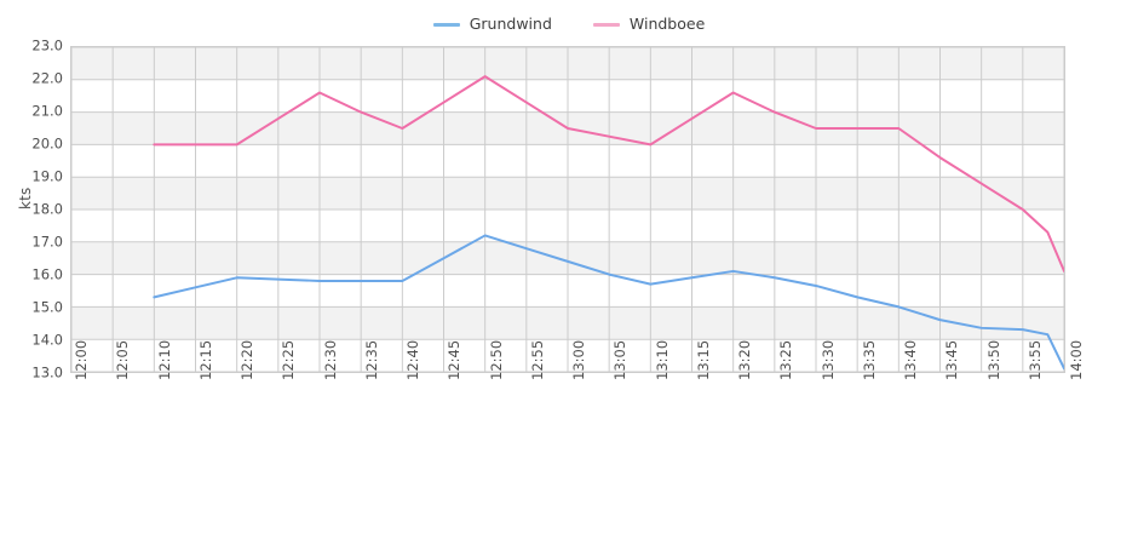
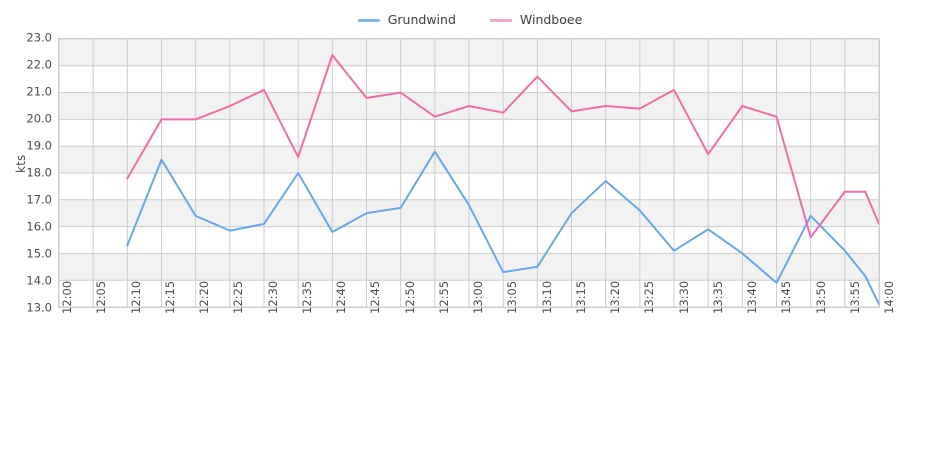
Windboee/12:10: 20.0 -> 17.8
Grundwind/12:15: 15.6 -> 18.5
Grundwind/12:20: 15.9 -> 16.4
Windboee/12:25: 20.8 -> 20.5
Grundwind/12:30: 15.8 -> 16.1
Windboee/12:30: 21.6 -> 21.1
Grundwind/12:35: 15.8 -> 18.0
Windboee/12:35: 21.0 -> 18.6
Windboee/12:40: 20.5 -> 22.4
Windboee/12:45: 21.3 -> 20.8
Grundwind/12:50: 17.2 -> 16.7
Windboee/12:50: 22.1 -> 21.0
Grundwind/12:55: 16.8 -> 18.8
Windboee/12:55: 21.3 -> 20.1
Grundwind/13:00: 16.4 -> 16.8
Grundwind/13:05: 16.0 -> 14.3
Grundwind/13:10: 15.7 -> 14.5
Windboee/13:10: 20.0 -> 21.6
Grundwind/13:15: 15.9 -> 16.5
Windboee/13:15: 20.8 -> 20.3
Grundwind/13:20: 16.1 -> 17.7
Windboee/13:20: 21.6 -> 20.5
Grundwind/13:25: 15.9 -> 16.6
Windboee/13:25: 21.0 -> 20.4
Grundwind/13:30: 15.7 -> 15.1
Windboee/13:30: 20.5 -> 21.1
Grundwind/13:35: 15.3 -> 15.9
Windboee/13:35: 20.5 -> 18.7
Grundwind/13:45: 14.6 -> 13.9
Windboee/13:45: 19.6 -> 20.1
Grundwind/13:50: 14.3 -> 16.4
Windboee/13:50: 18.8 -> 15.6
Grundwind/13:55: 14.3 -> 15.1
Windboee/13:55: 18.0 -> 17.3
